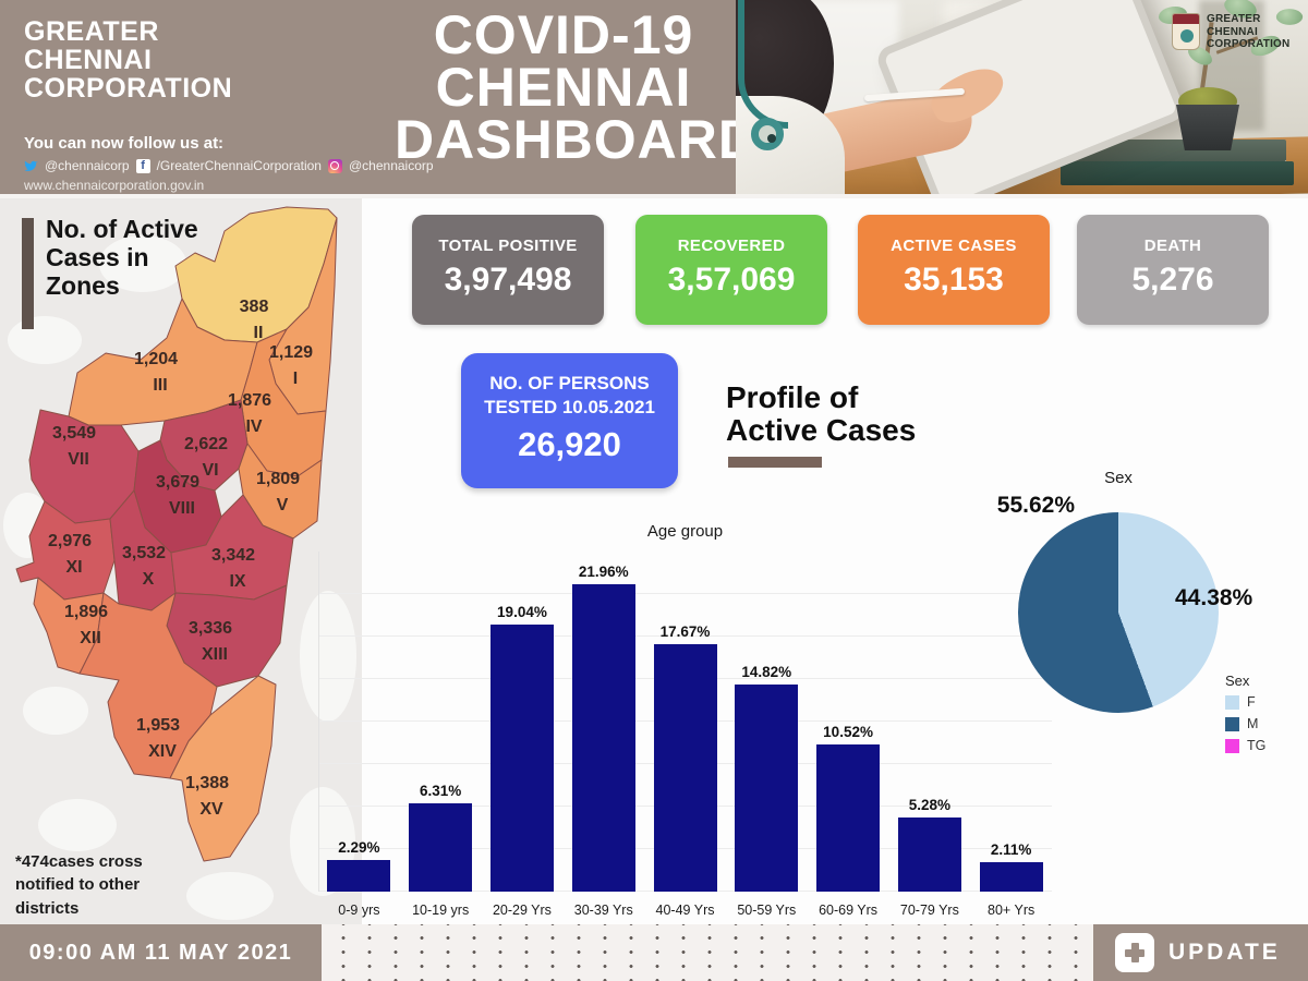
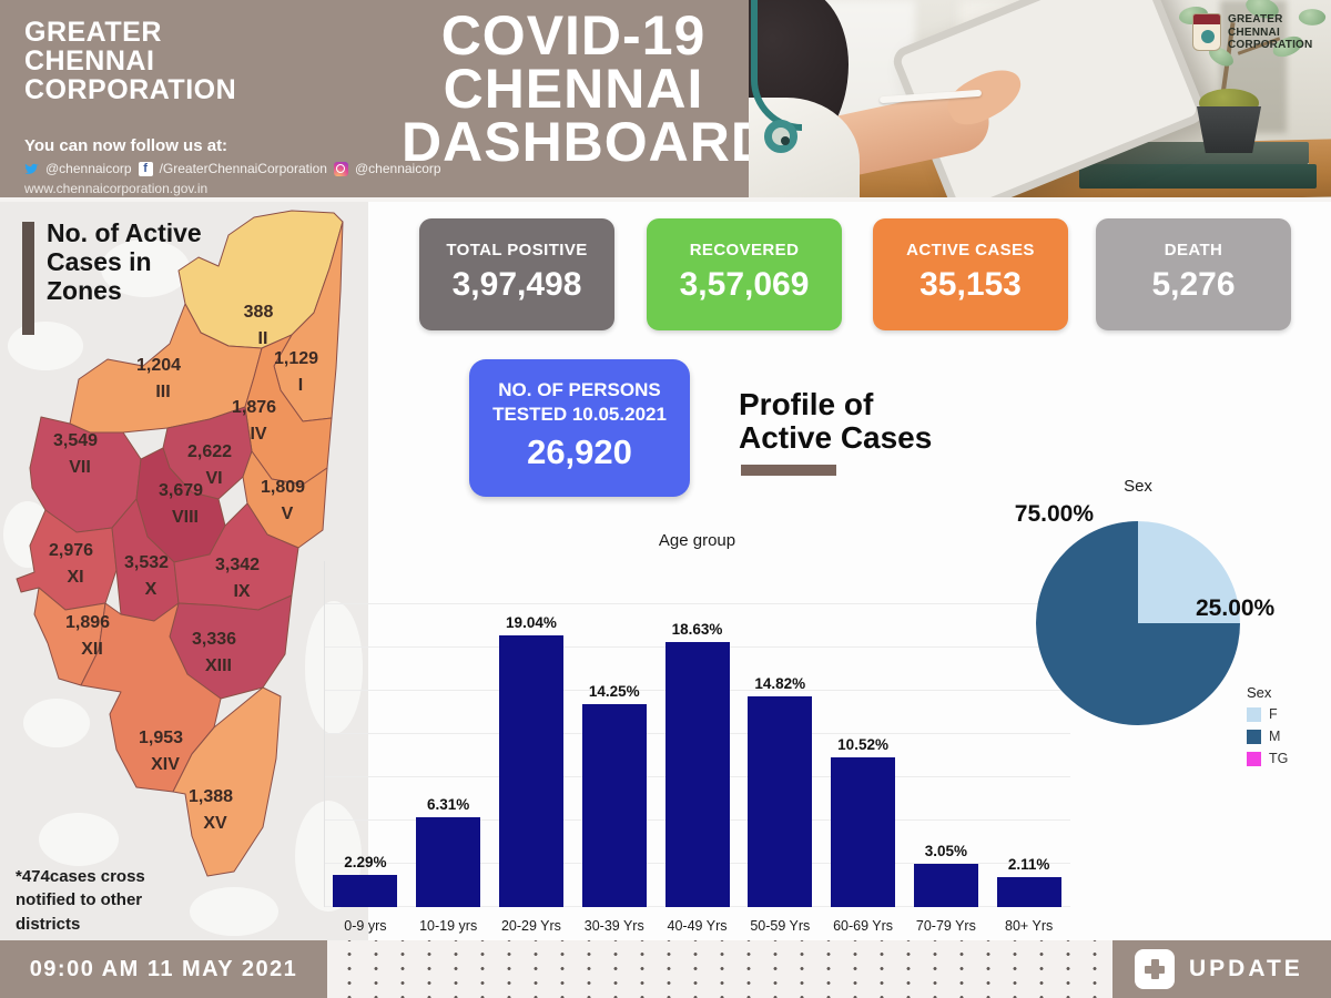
Age group/30-39 Yrs: 21.96% -> 14.25%
Age group/40-49 Yrs: 17.67% -> 18.63%
Age group/70-79 Yrs: 5.28% -> 3.05%
Sex/F: 44.38% -> 25.00%
Sex/M: 55.62% -> 75.00%
